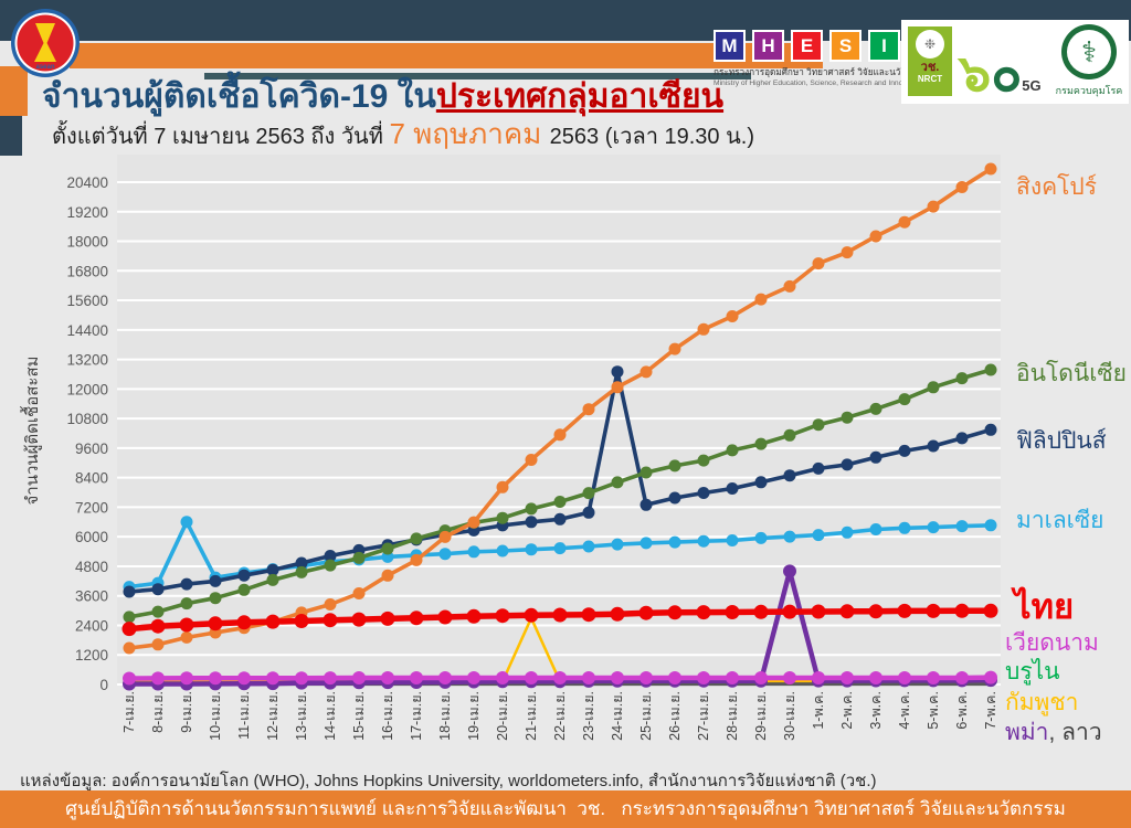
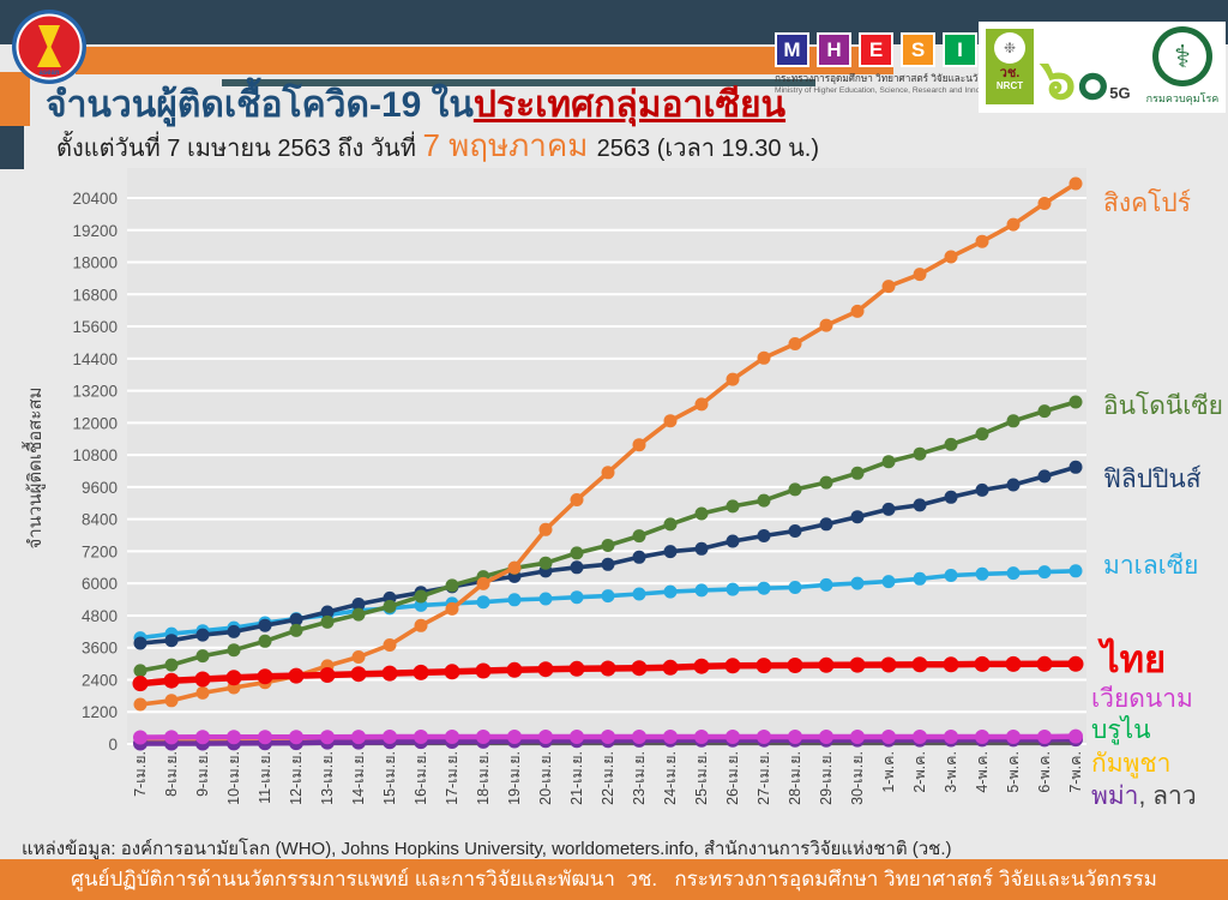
มาเลเซีย/9-เม.ย.: 6600 -> 4200
กัมพูชา/21-เม.ย.: 2700 -> 100
ฟิลิปปินส์/24-เม.ย.: 12700 -> 7200
พม่า/30-เม.ย.: 4600 -> 200
